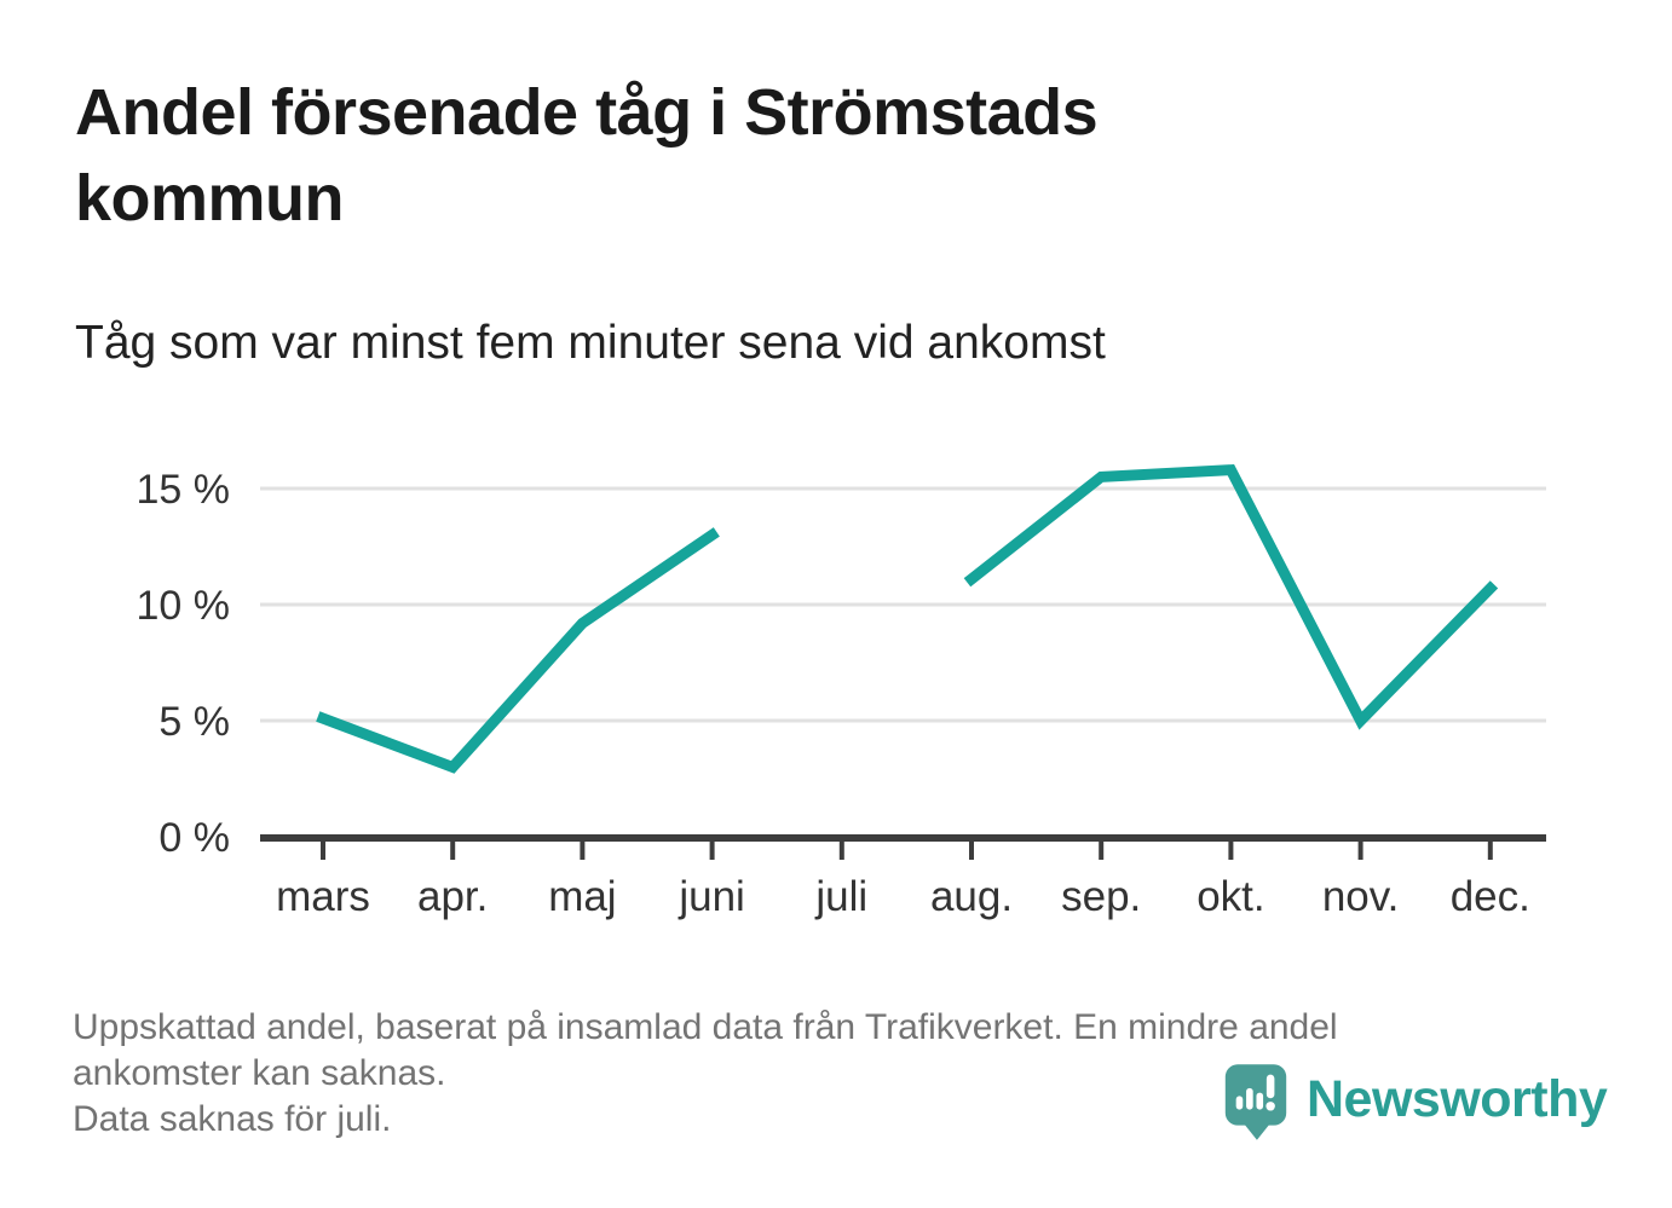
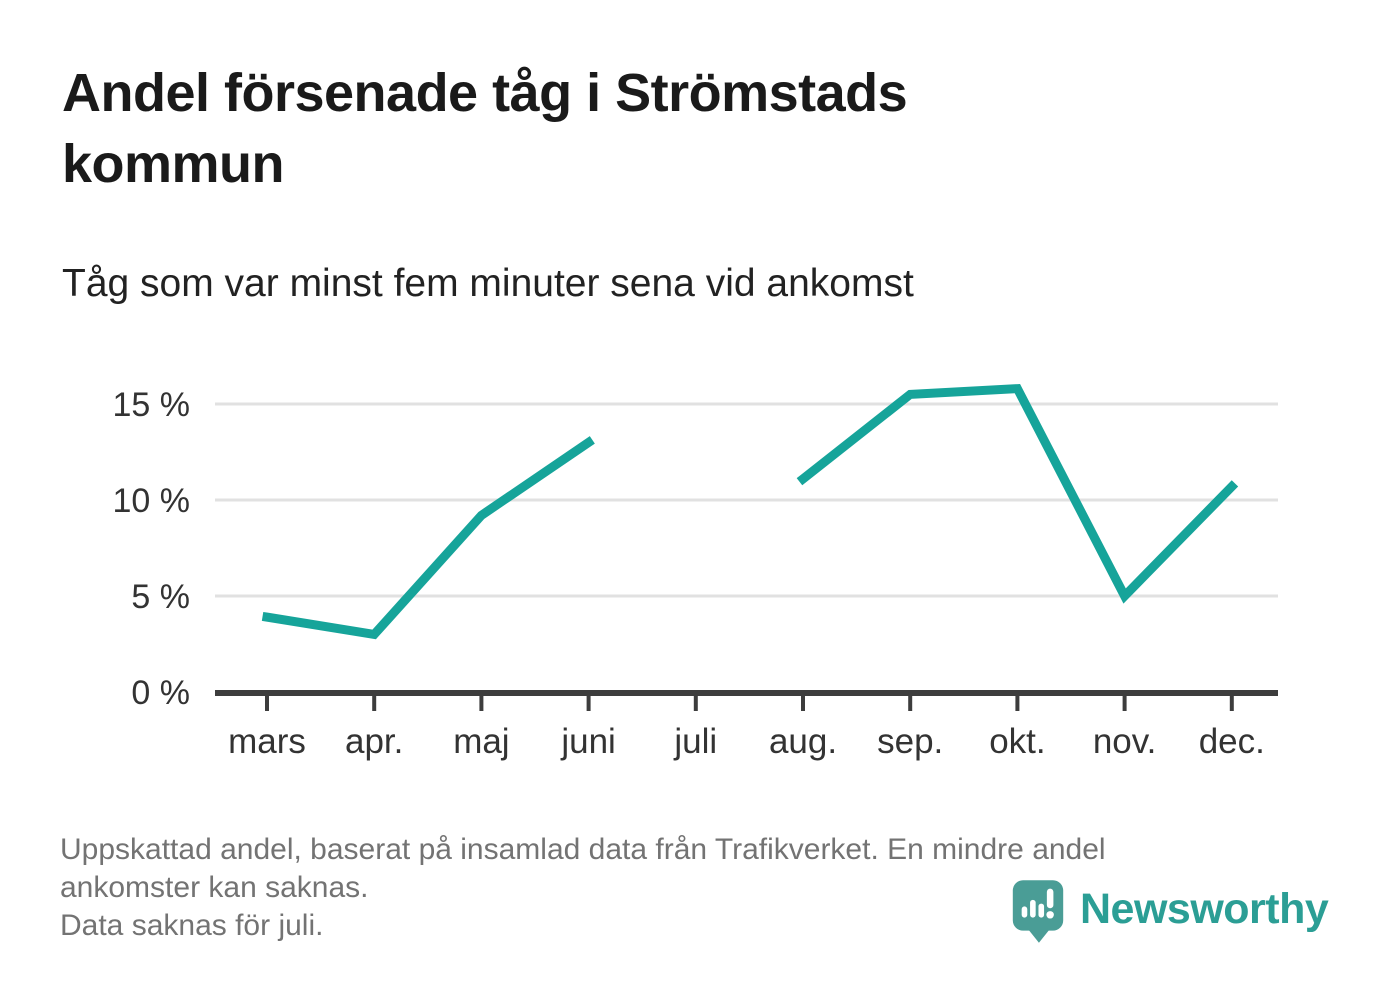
mars: 5.1% -> 3.9%
